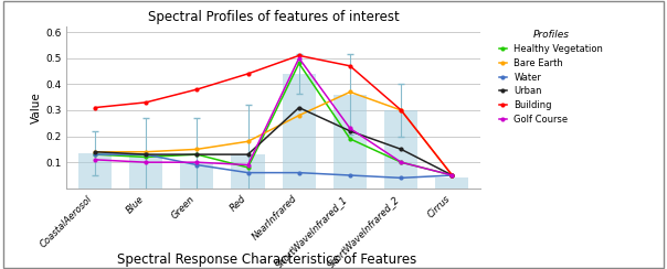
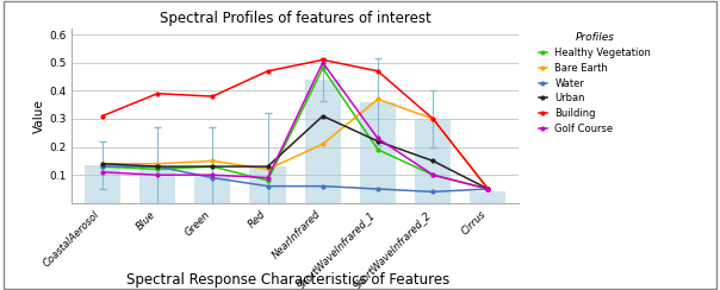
Building/Blue: 0.33 -> 0.39
Bare Earth/Red: 0.18 -> 0.12
Building/Red: 0.44 -> 0.47
Bare Earth/NearInfrared: 0.28 -> 0.21
